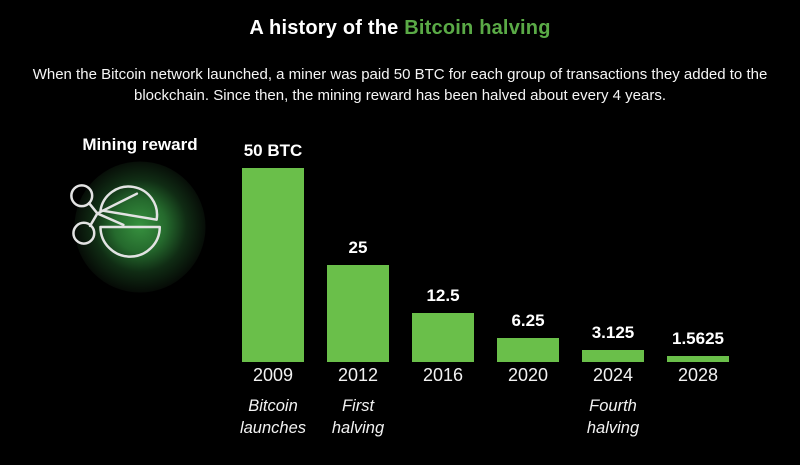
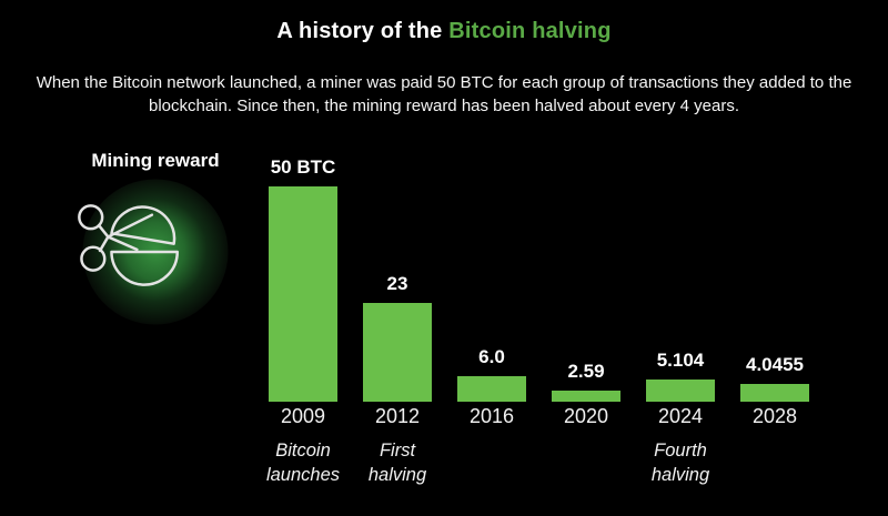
2012: 25 -> 23
2016: 12.5 -> 6.0
2020: 6.25 -> 2.59
2024: 3.125 -> 5.104
2028: 1.5625 -> 4.0455
